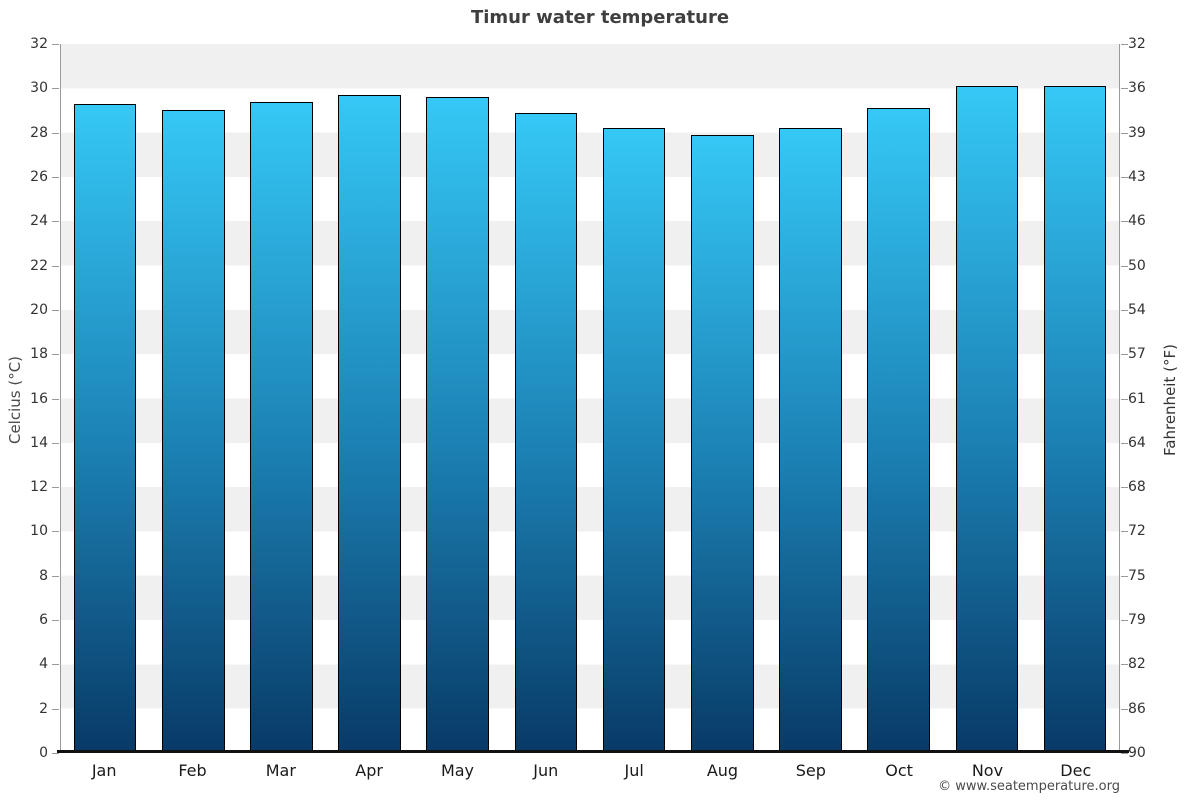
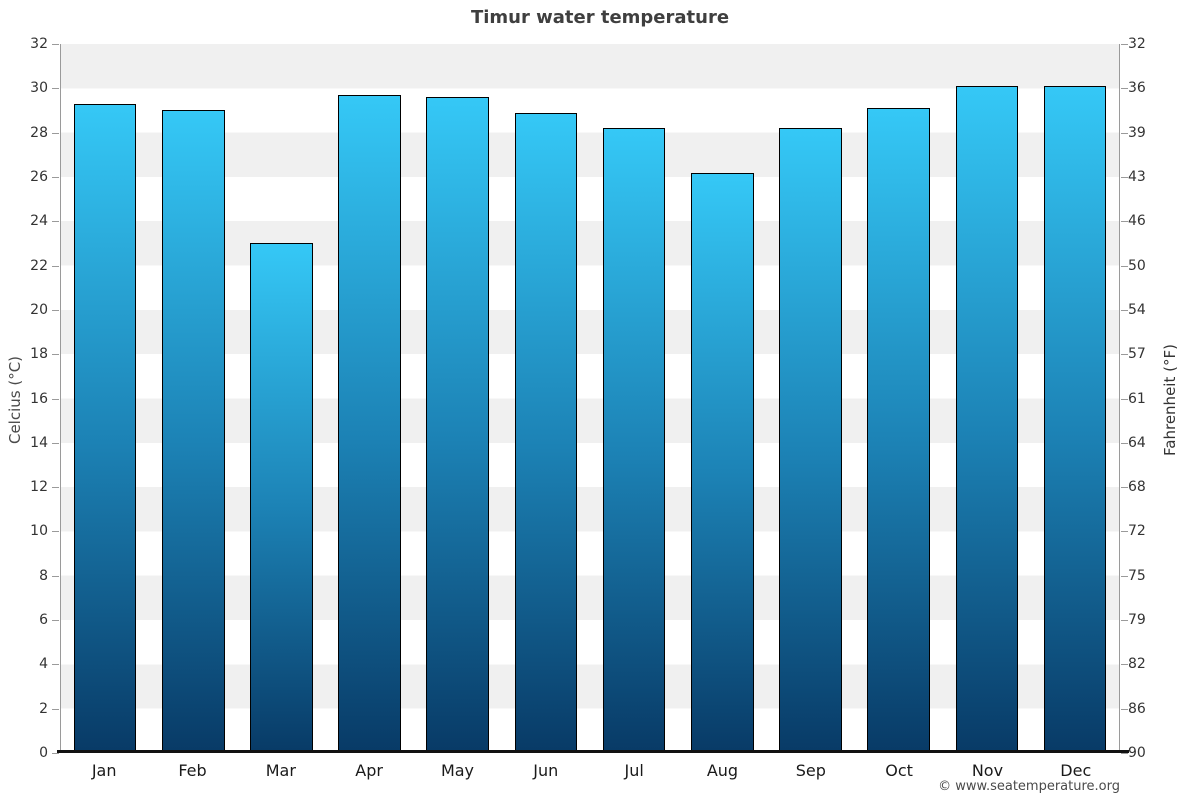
Mar: 29.4 -> 23.0
Aug: 27.9 -> 26.2
